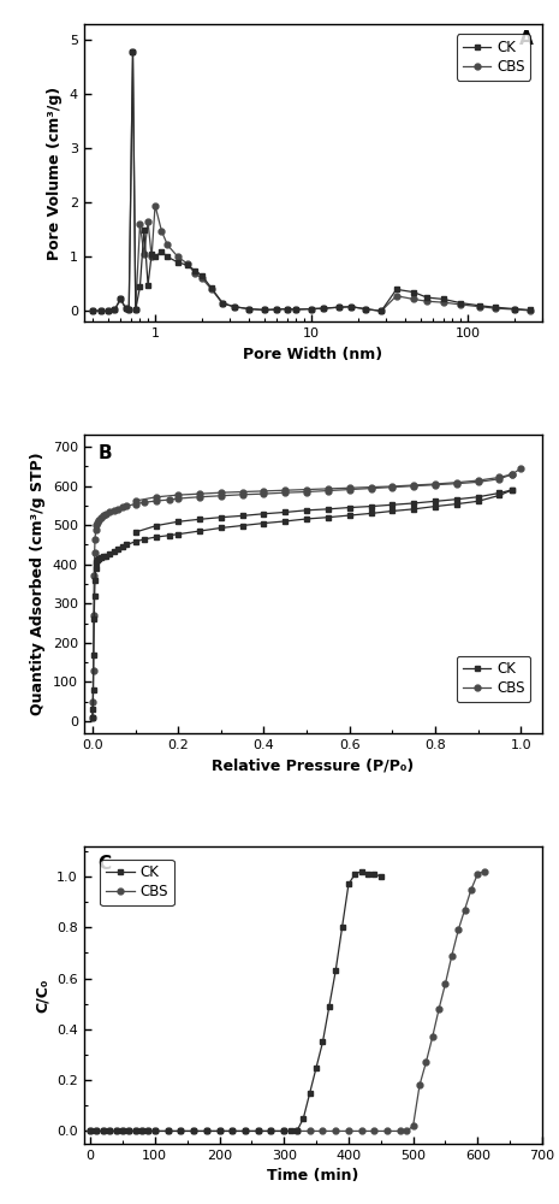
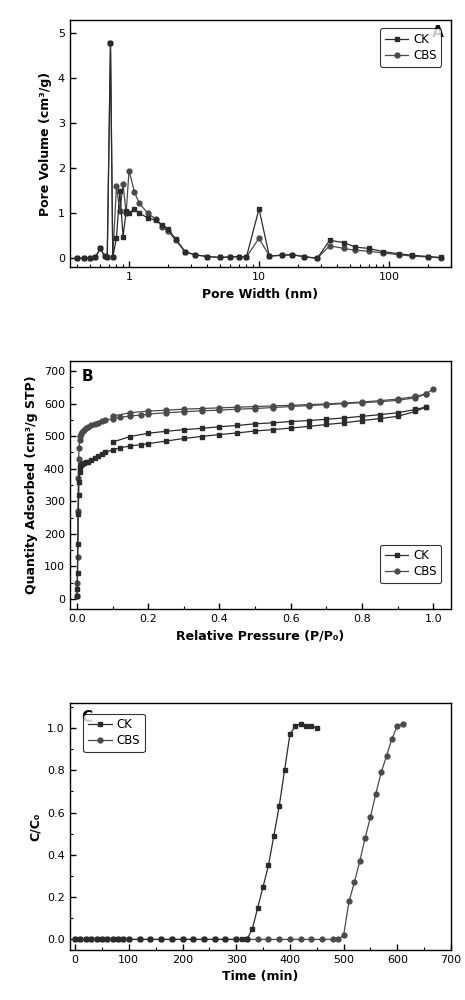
CK/10: 0.04 -> 1.10
CBS/10: 0.04 -> 0.45
